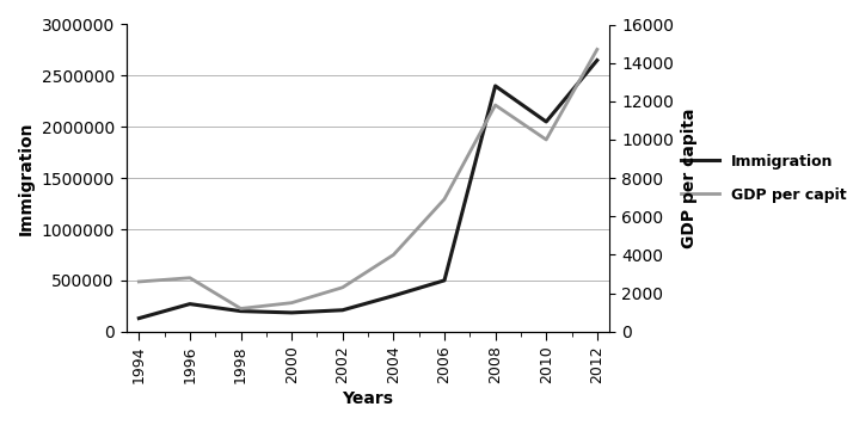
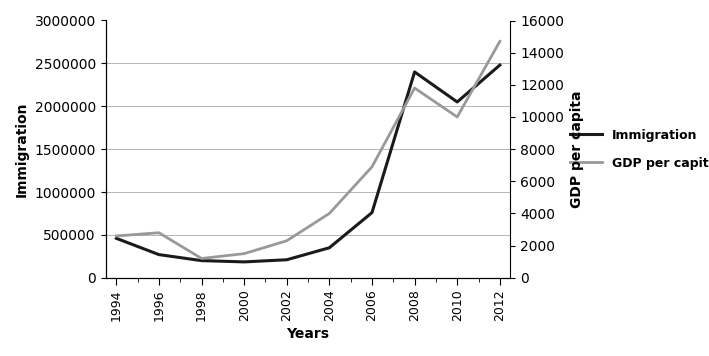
Immigration/1994: 130000 -> 460000
Immigration/2006: 500000 -> 760000
Immigration/2012: 2650000 -> 2480000
